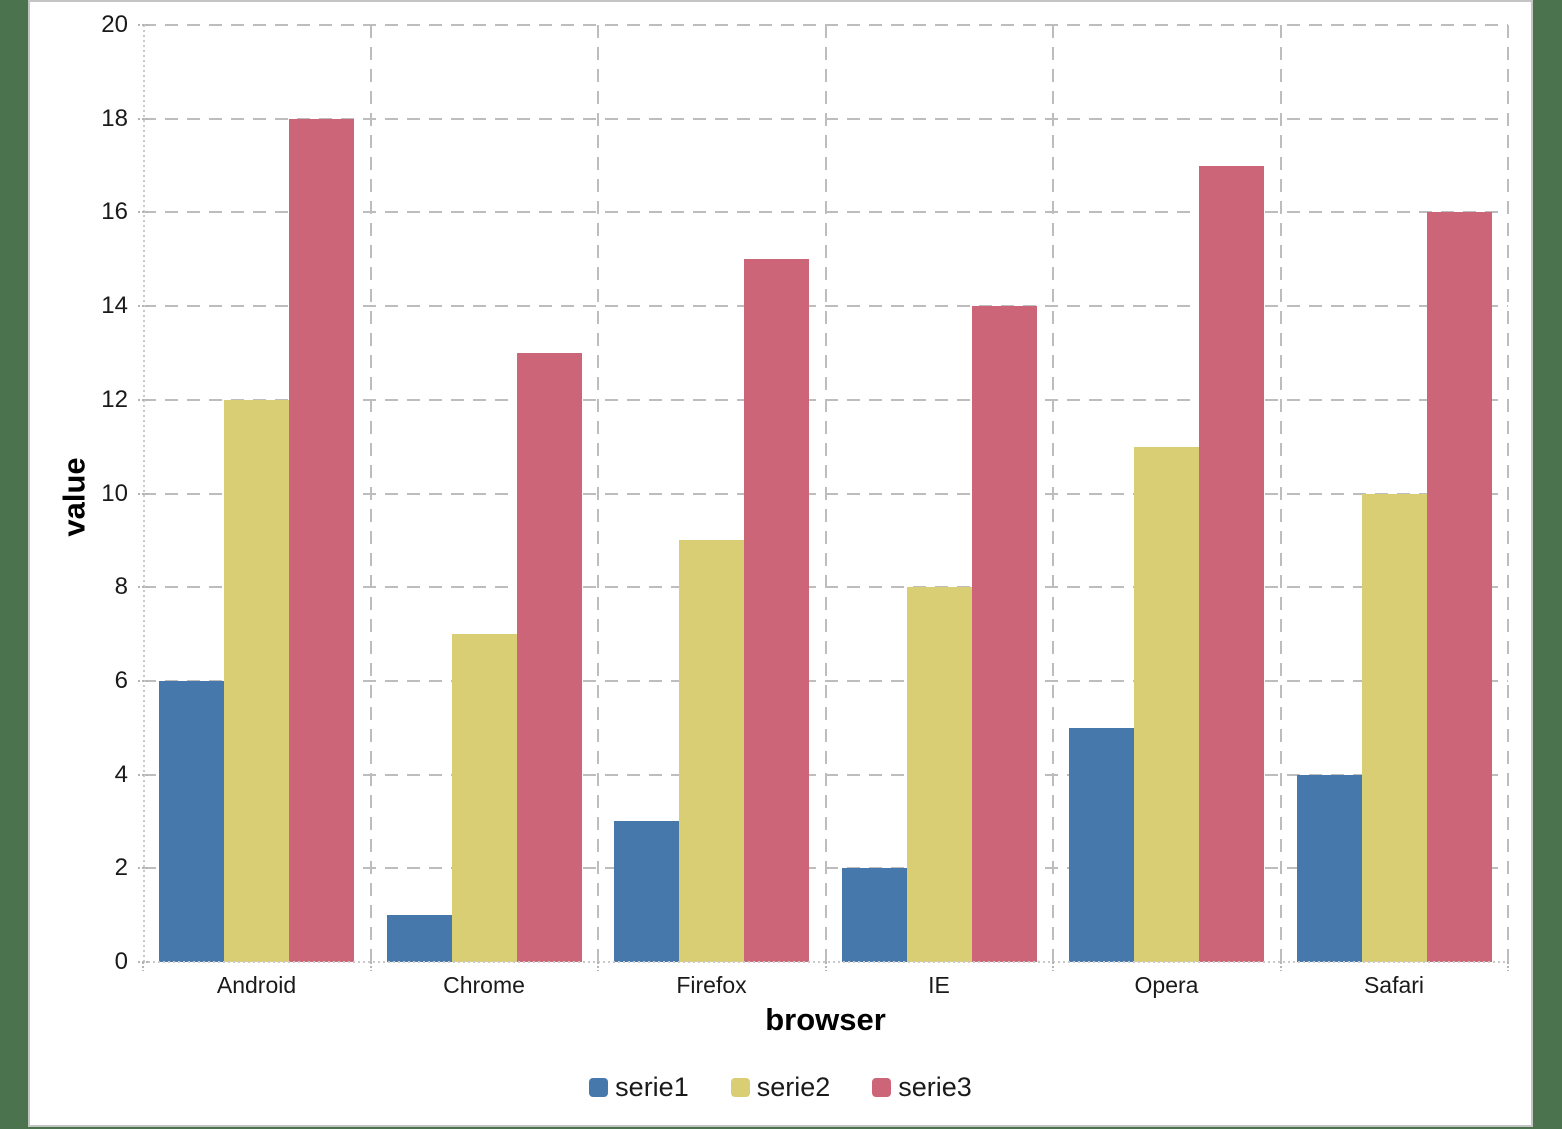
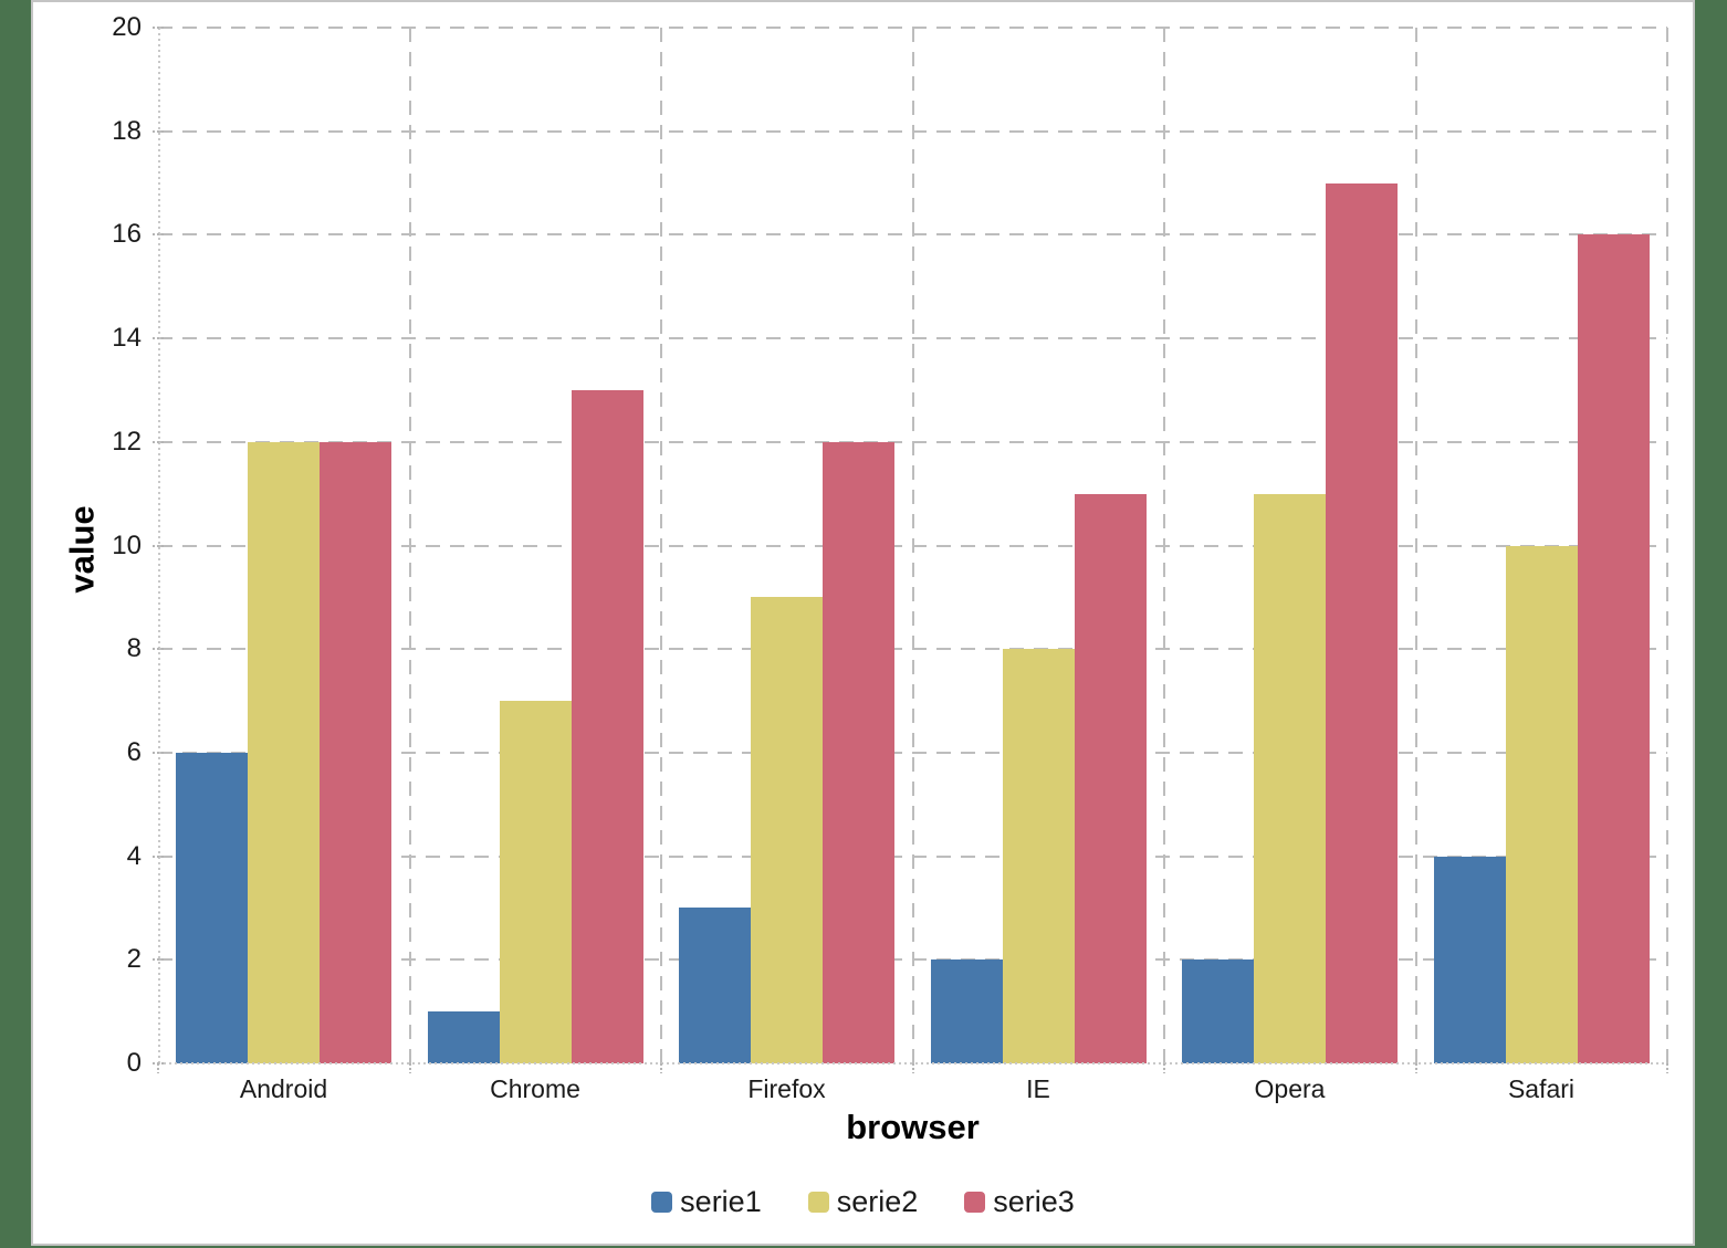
serie3/Android: 18 -> 12
serie3/Firefox: 15 -> 12
serie3/IE: 14 -> 11
serie1/Opera: 5 -> 2
